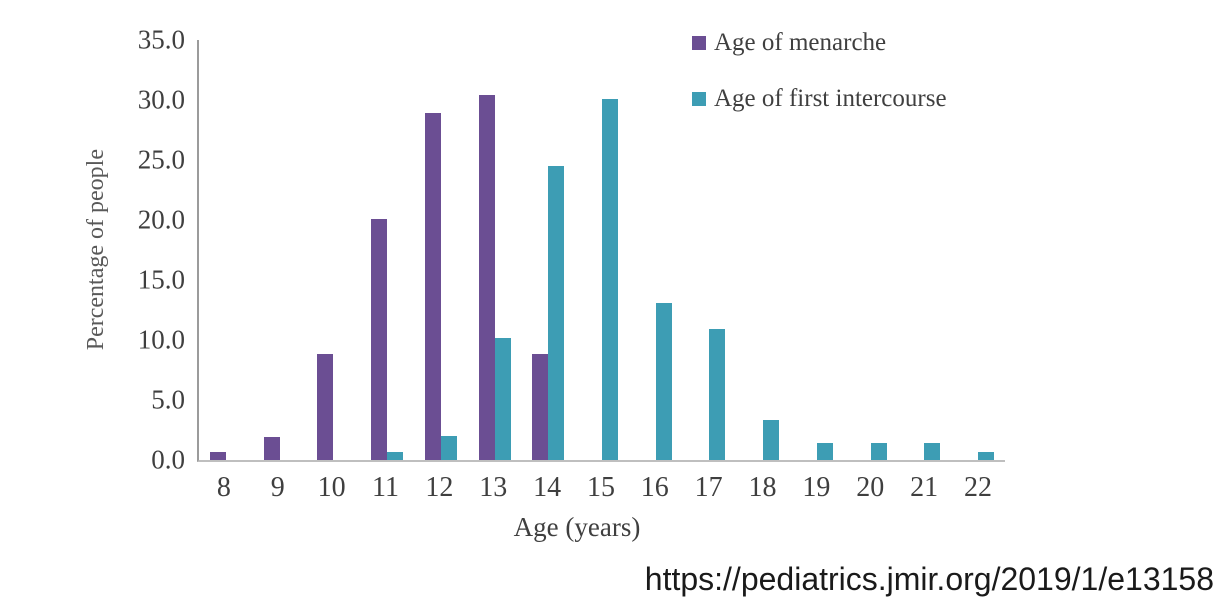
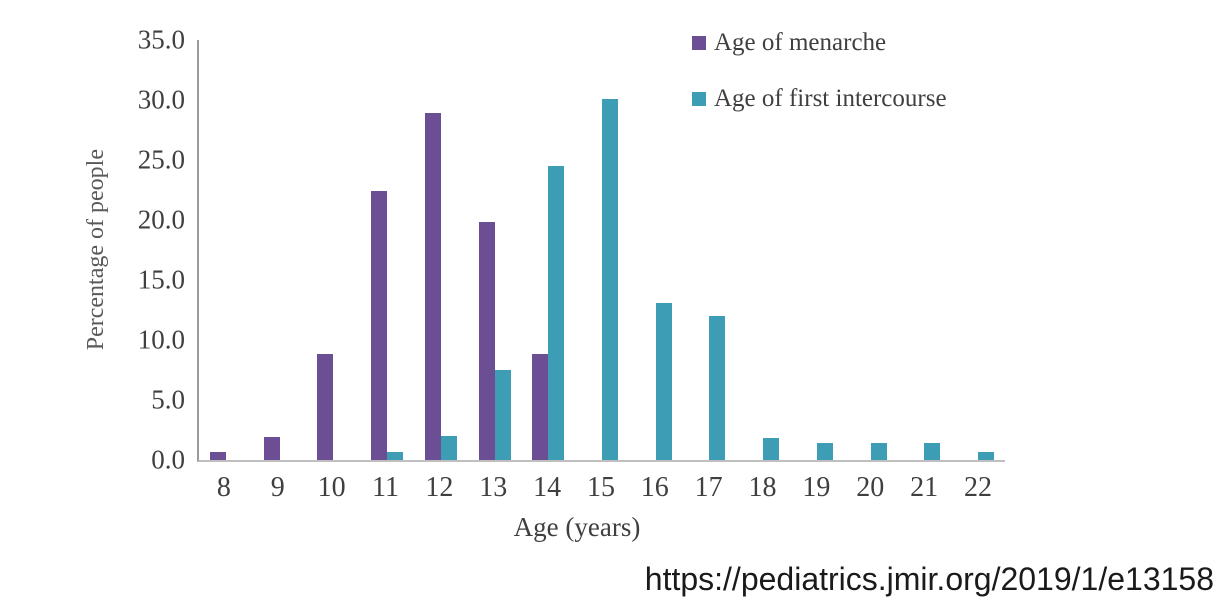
Age of menarche/11: 20.1 -> 22.4
Age of menarche/13: 30.4 -> 19.8
Age of first intercourse/13: 10.2 -> 7.5
Age of first intercourse/17: 10.9 -> 12.0
Age of first intercourse/18: 3.3 -> 1.8
